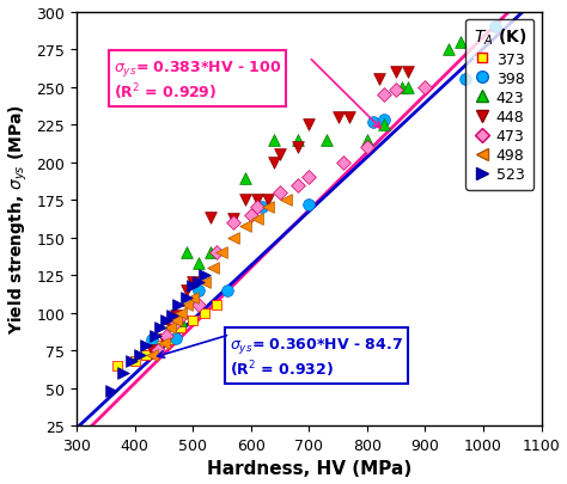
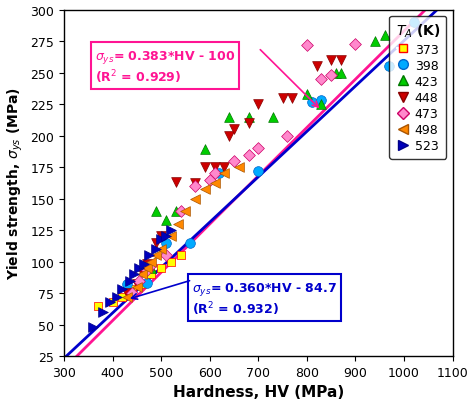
423/800: 215 -> 233
473/800: 210 -> 272
473/900: 250 -> 273
